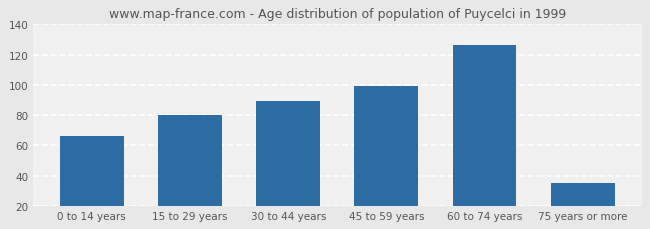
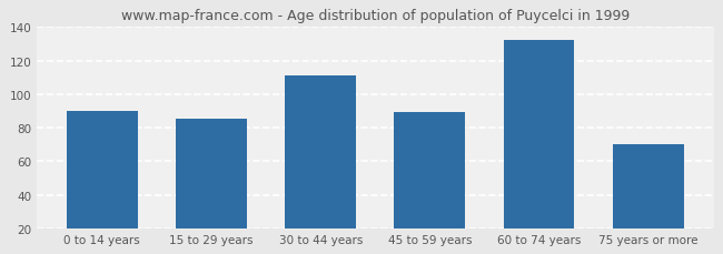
0 to 14 years: 66 -> 90
15 to 29 years: 80 -> 85
30 to 44 years: 89 -> 111
45 to 59 years: 99 -> 89
60 to 74 years: 126 -> 132
75 years or more: 35 -> 70
